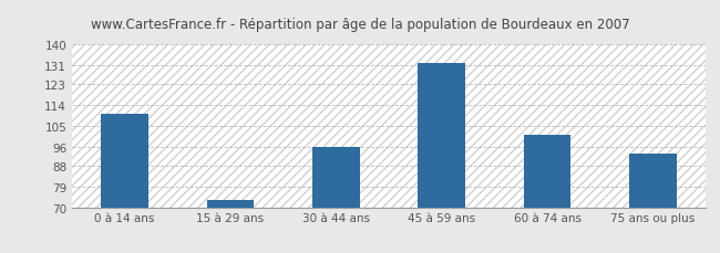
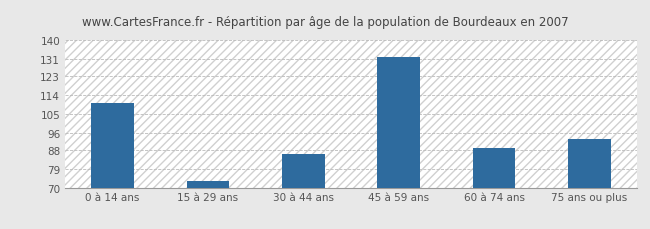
30 à 44 ans: 96 -> 86
60 à 74 ans: 101 -> 89
